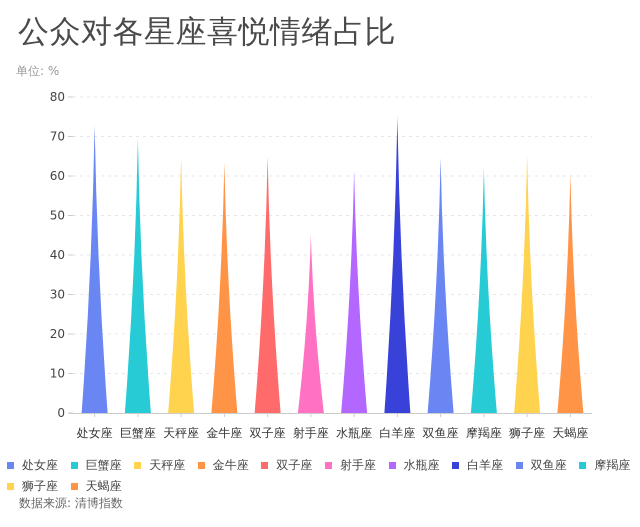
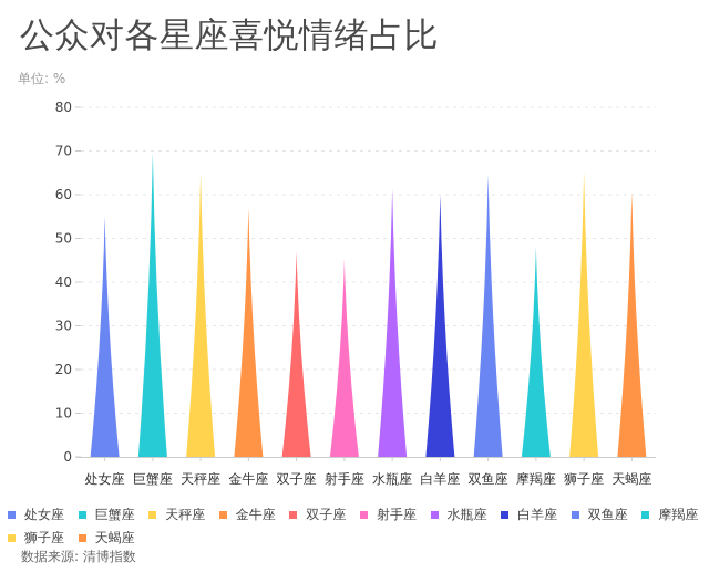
处女座: 73 -> 55
金牛座: 63 -> 57
双子座: 65 -> 47
白羊座: 75 -> 60
摩羯座: 62 -> 48
